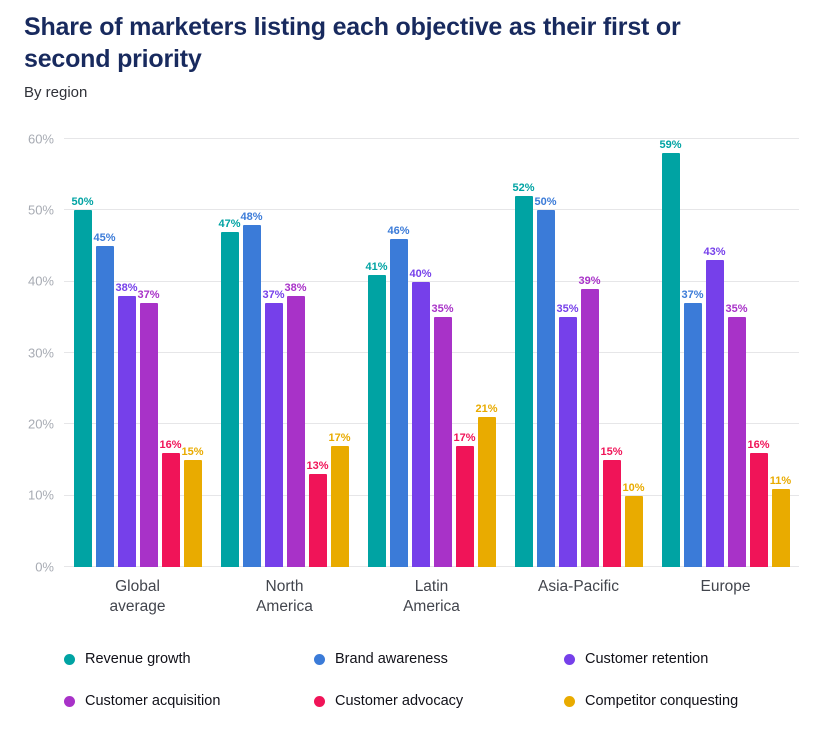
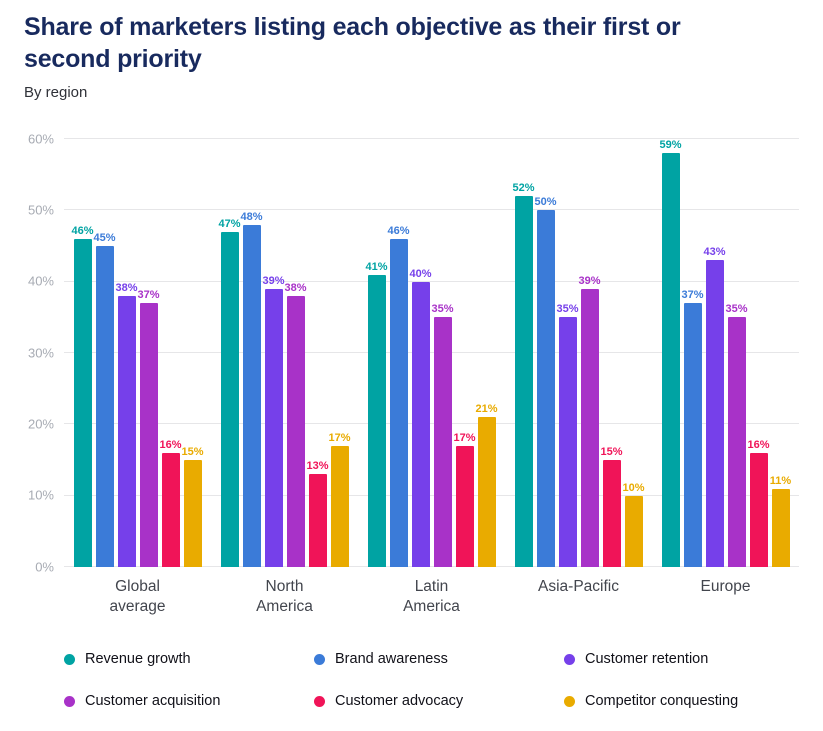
Revenue growth/Global average: 50% -> 46%
Customer retention/North America: 37% -> 39%
